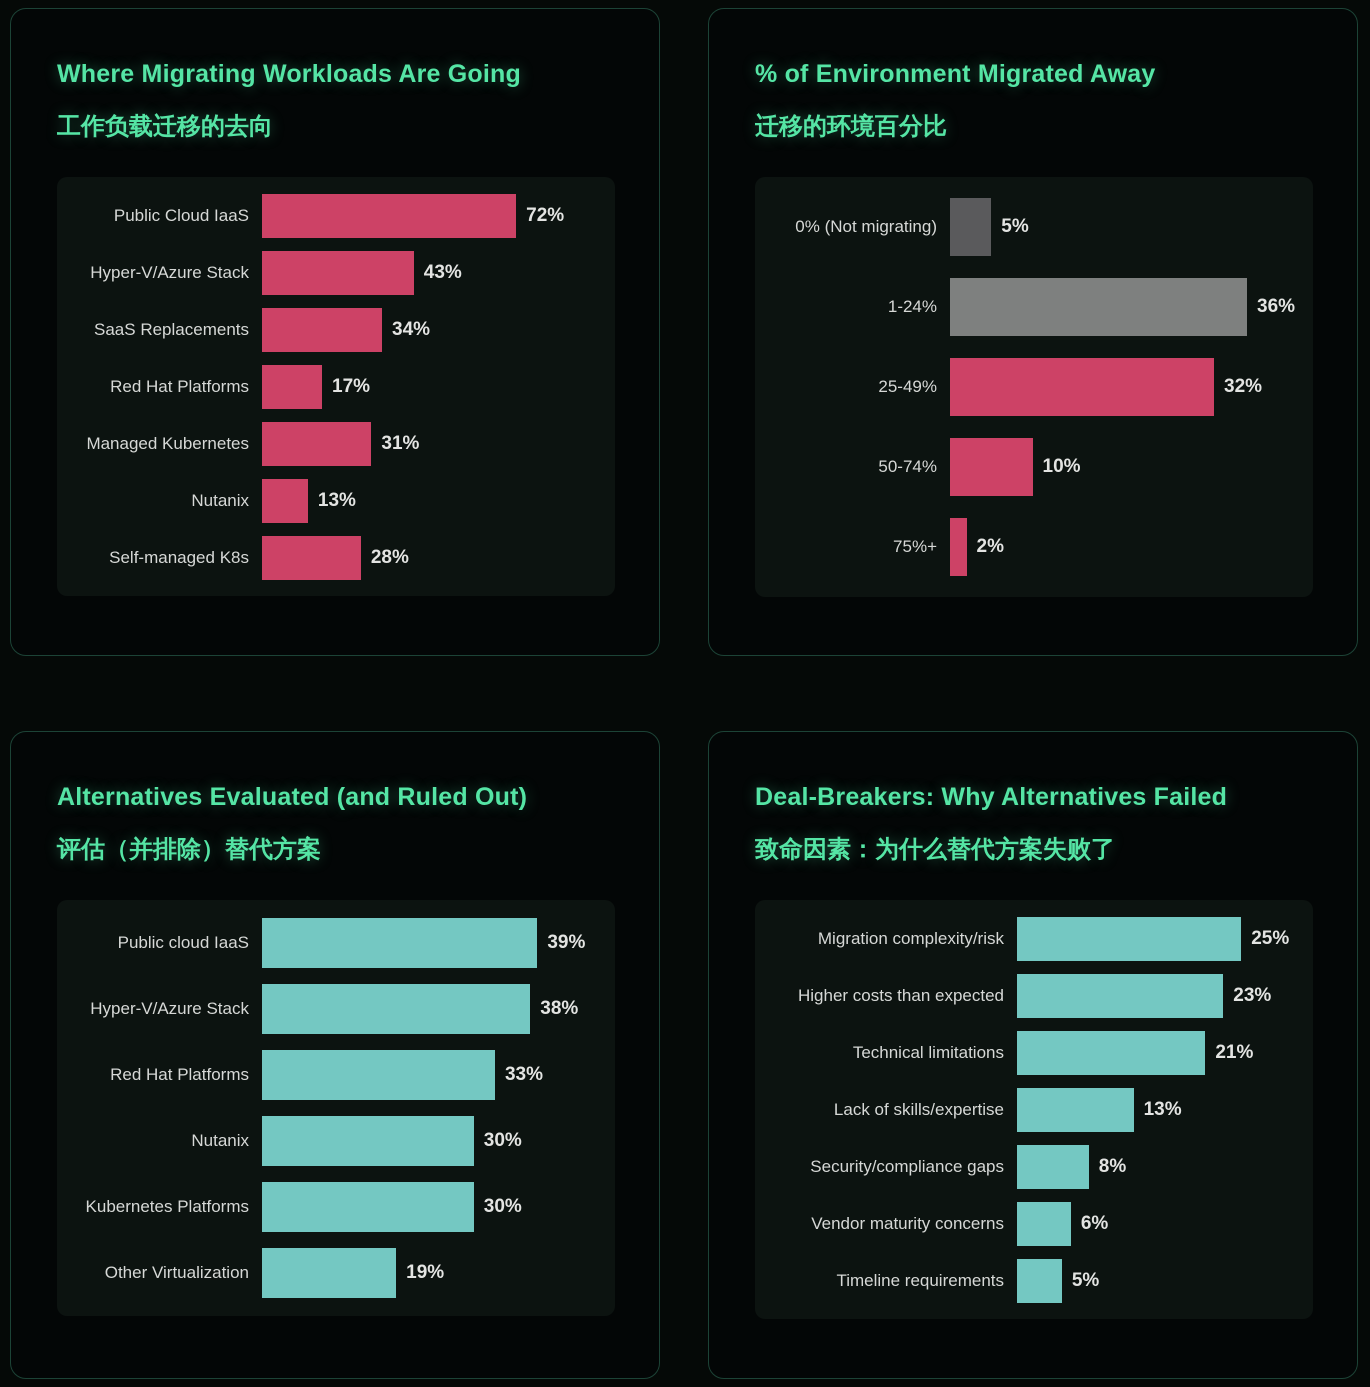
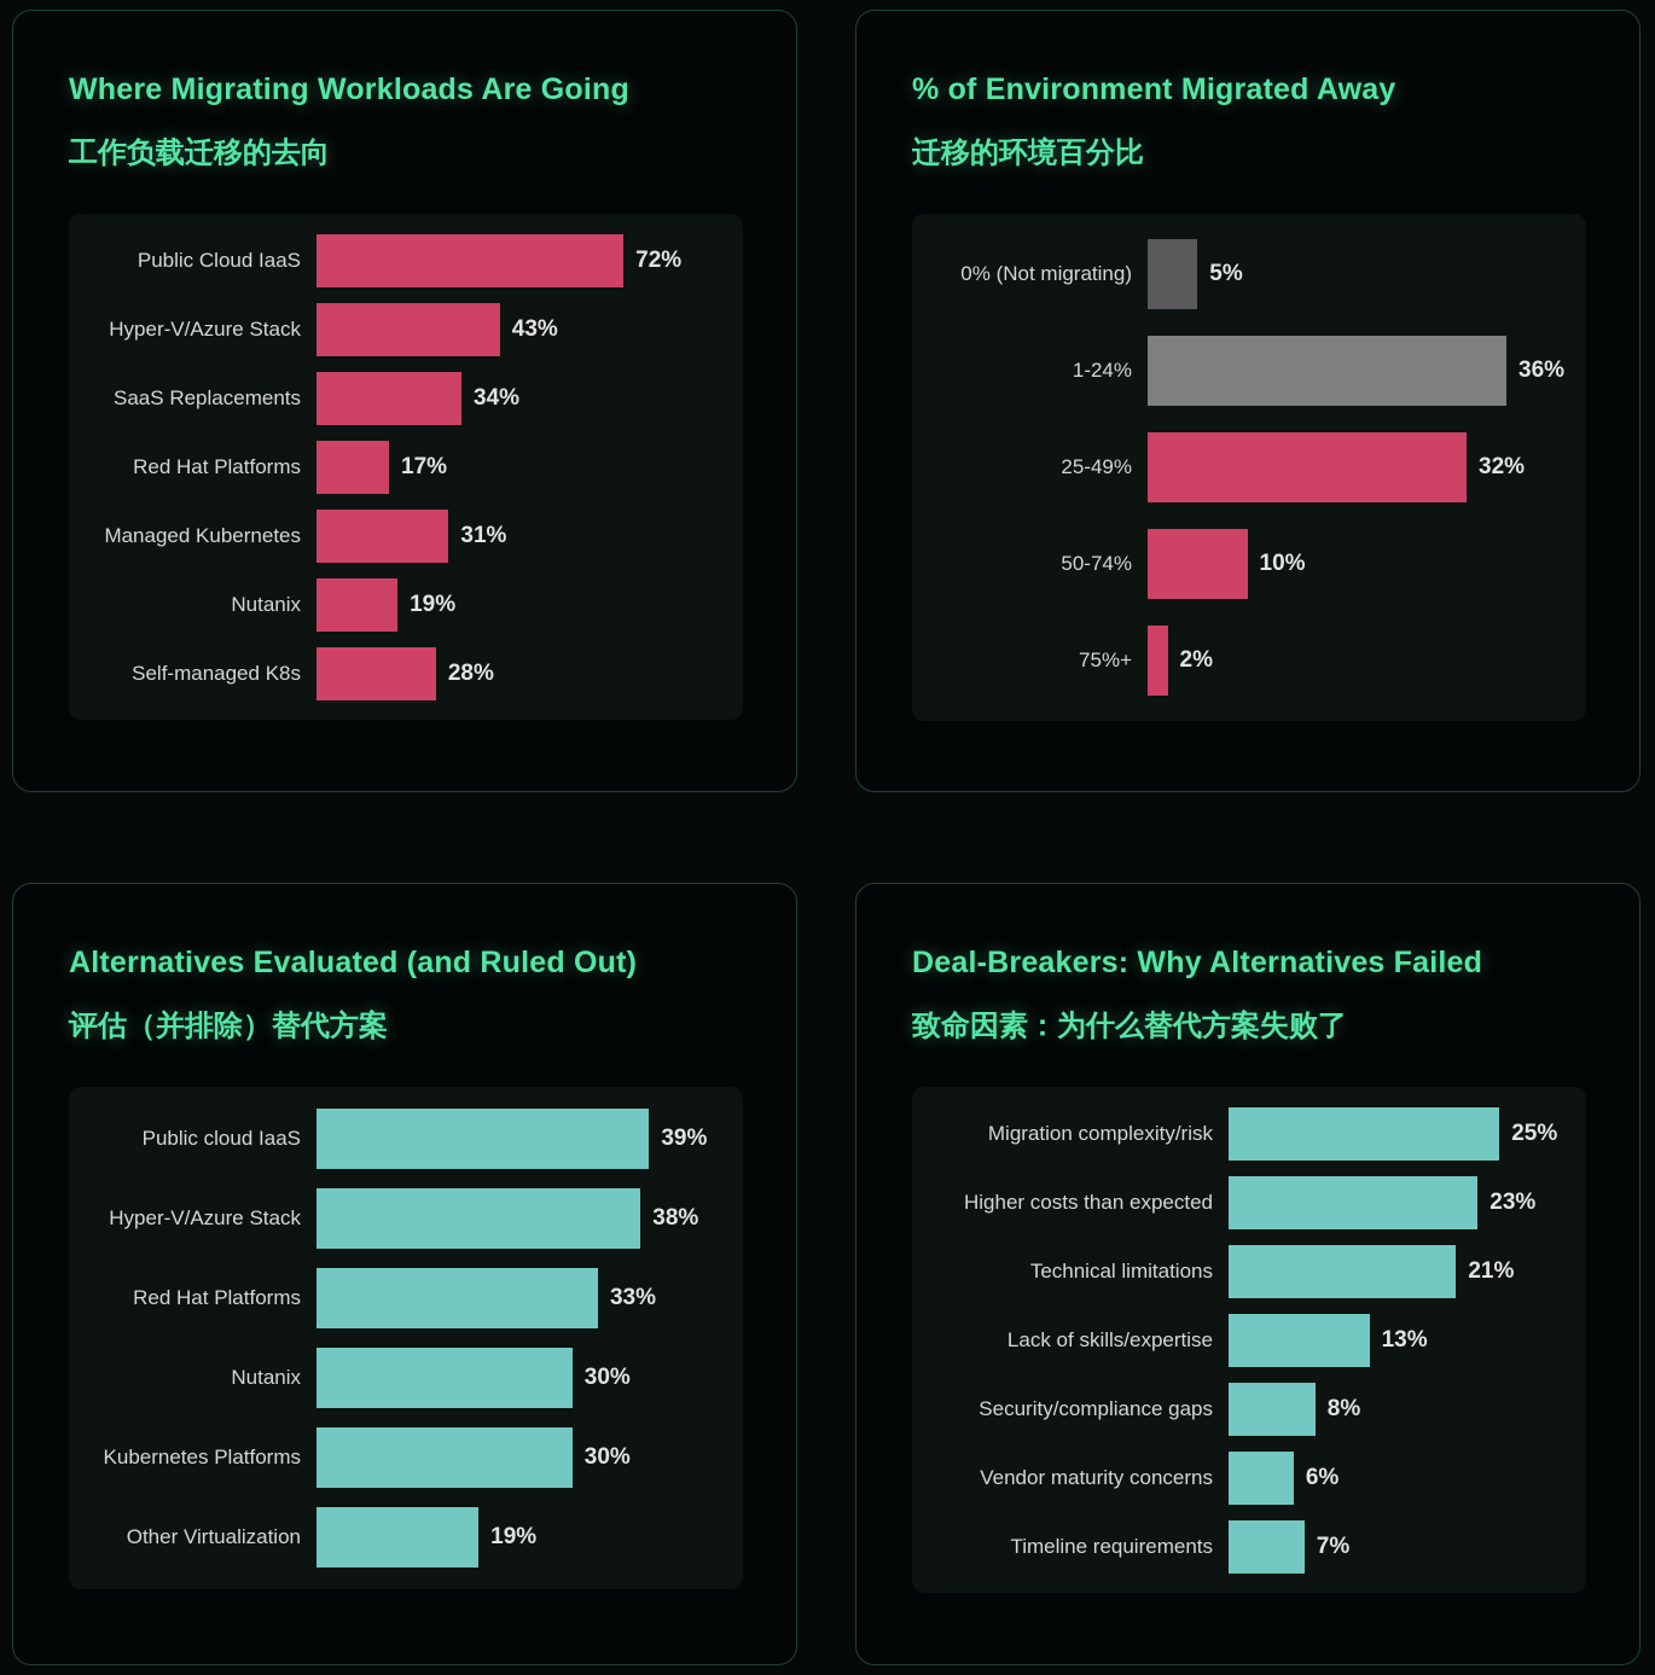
Where Migrating Workloads Are Going/Nutanix: 13% -> 19%
Deal-Breakers: Why Alternatives Failed/Timeline requirements: 5% -> 7%
